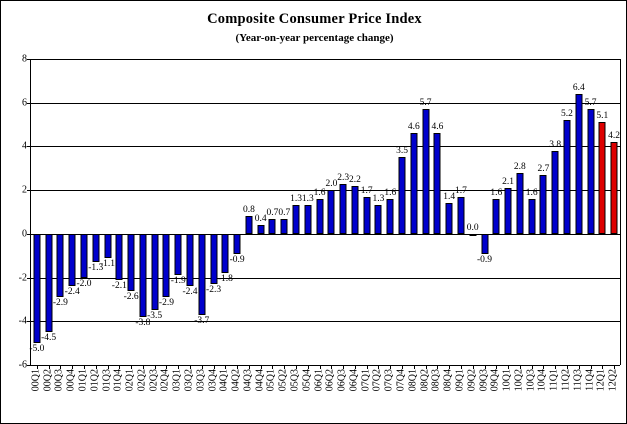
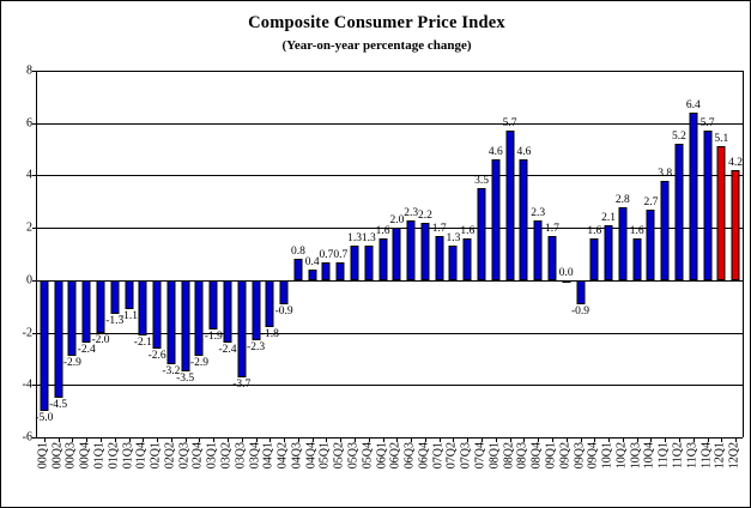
02Q2: -3.8 -> -3.2
08Q4: 1.4 -> 2.3
